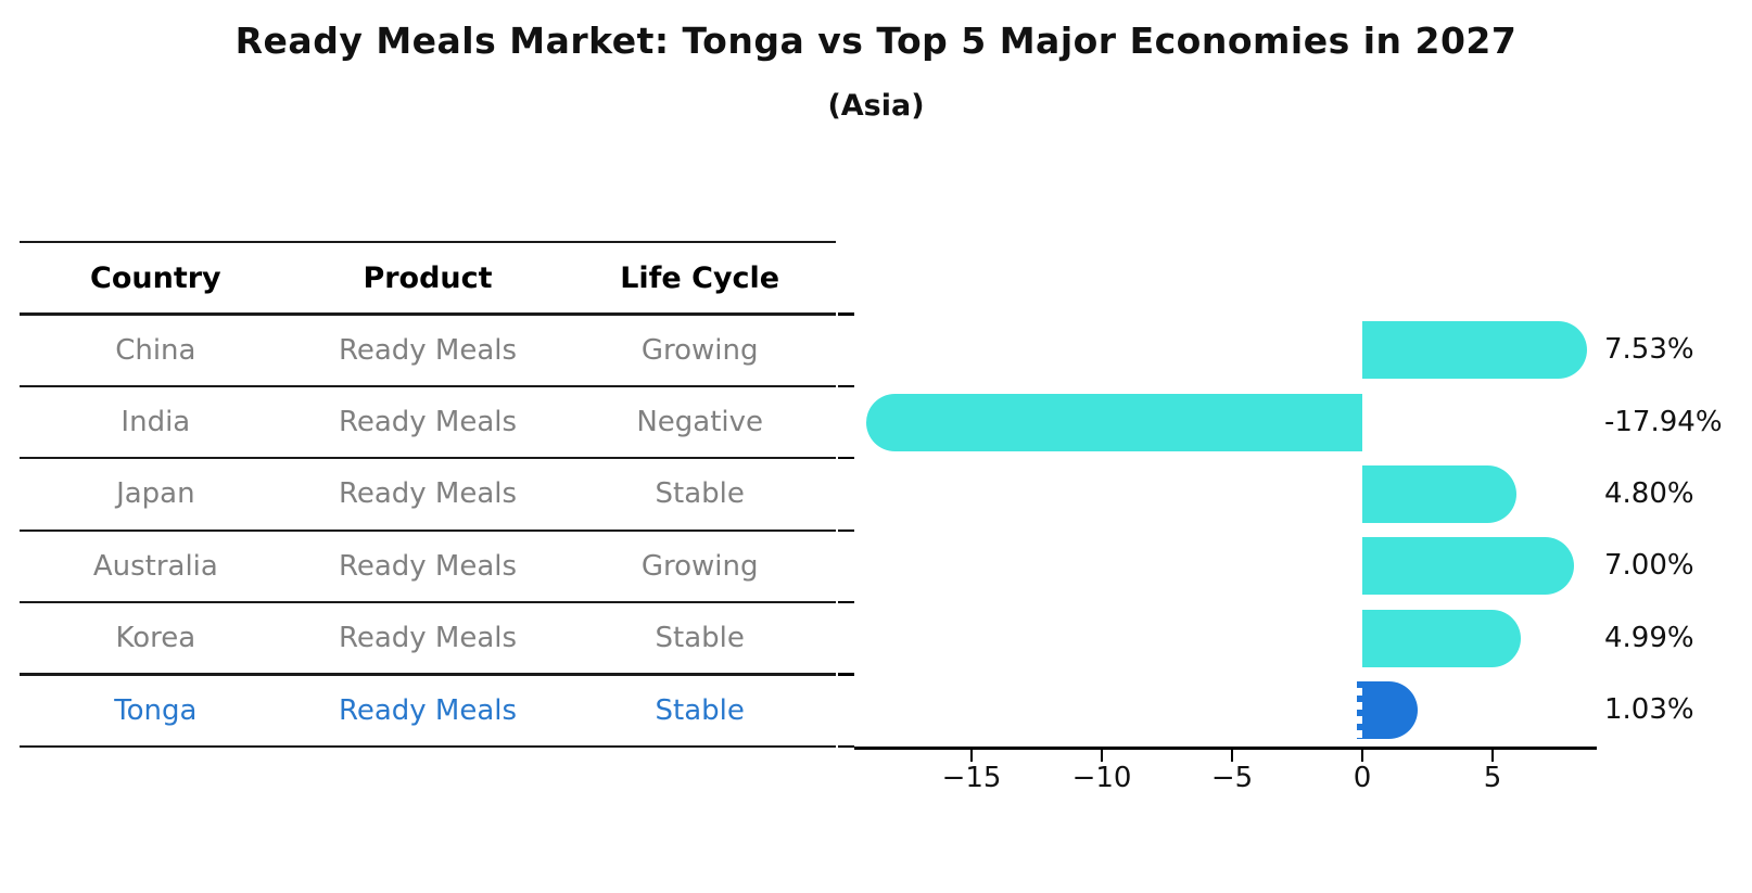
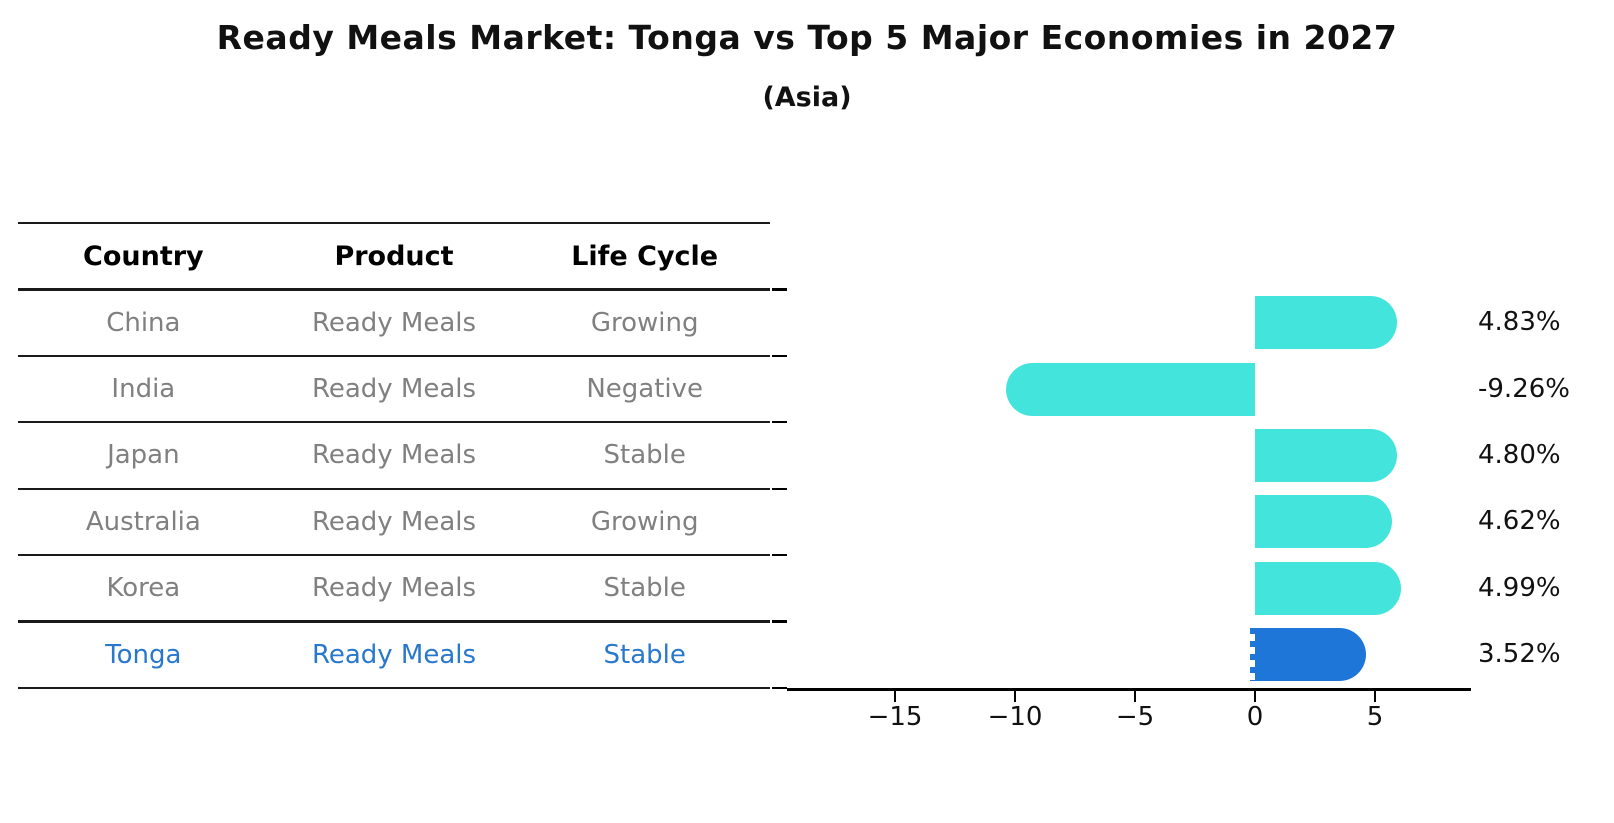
China: 7.53% -> 4.83%
India: -17.94% -> -9.26%
Australia: 7.00% -> 4.62%
Tonga: 1.03% -> 3.52%
